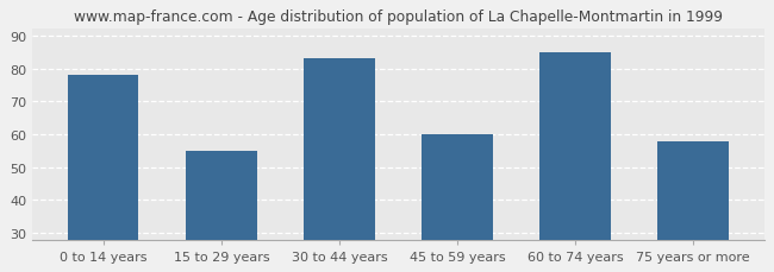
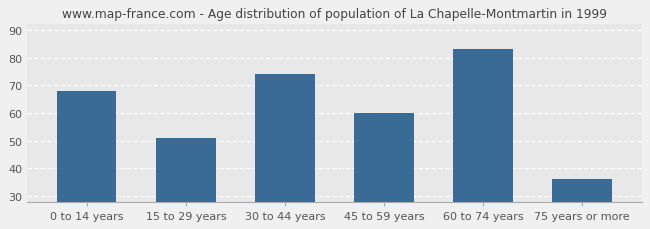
0 to 14 years: 78 -> 68
15 to 29 years: 55 -> 51
30 to 44 years: 83 -> 74
60 to 74 years: 85 -> 83
75 years or more: 58 -> 36
